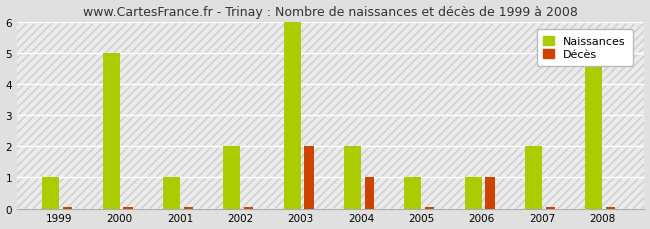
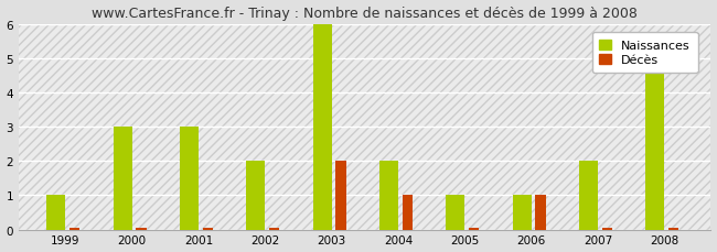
Naissances/2000: 5 -> 3
Naissances/2001: 1 -> 3
